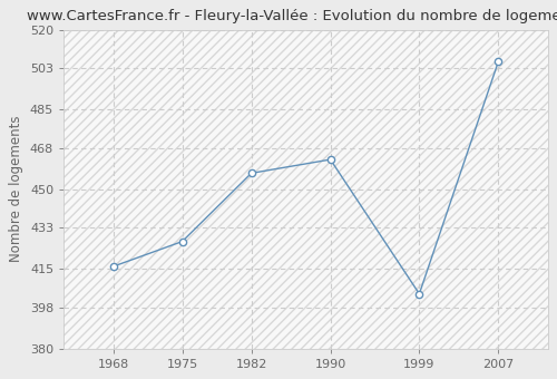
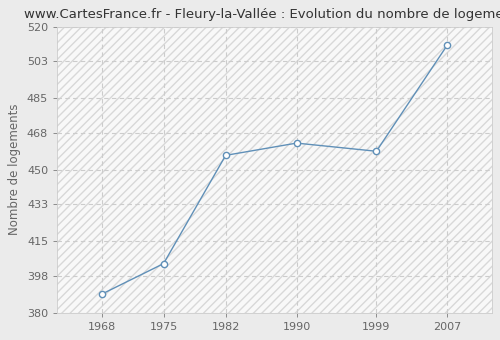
1968: 416 -> 389
1975: 427 -> 404
1999: 404 -> 459
2007: 506 -> 511
